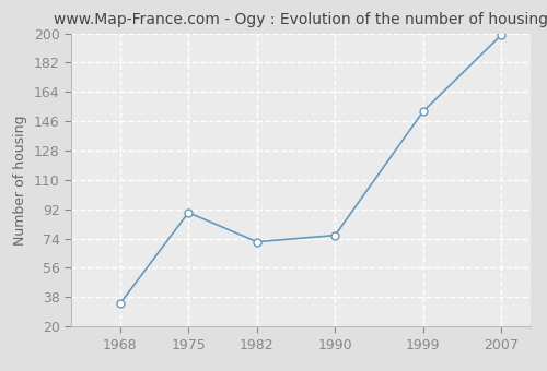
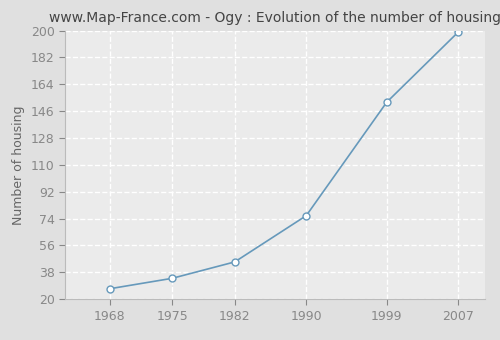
1968: 34 -> 27
1975: 90 -> 34
1982: 72 -> 45
